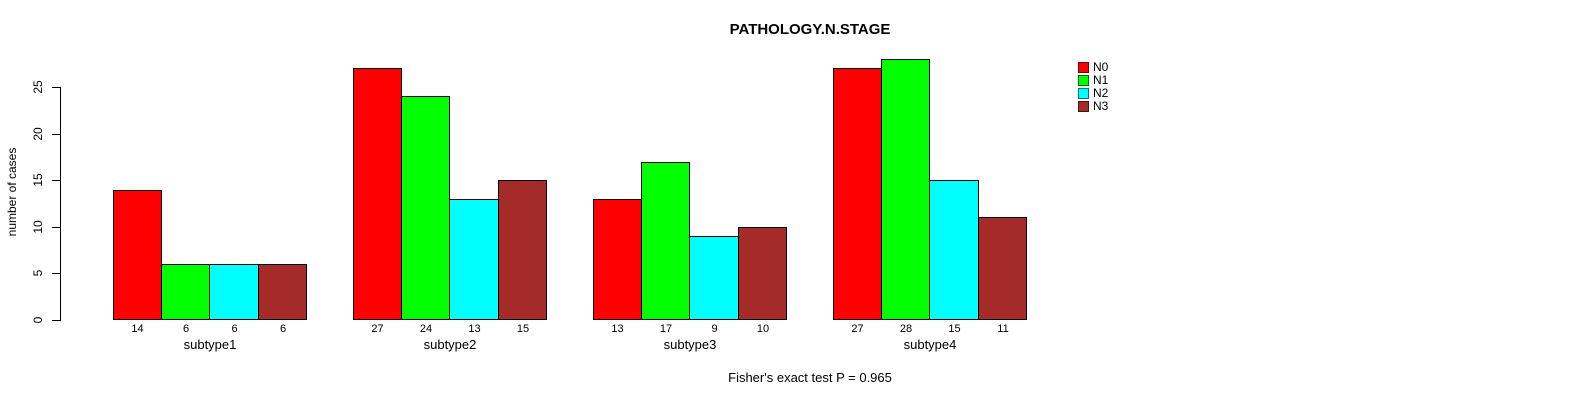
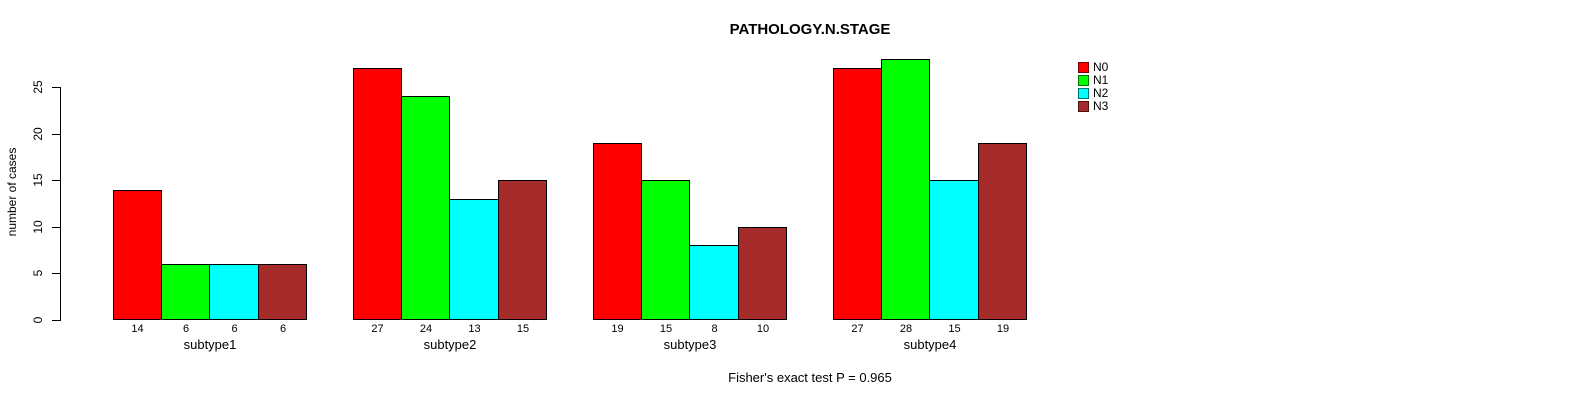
N0/subtype3: 13 -> 19
N1/subtype3: 17 -> 15
N2/subtype3: 9 -> 8
N3/subtype4: 11 -> 19
